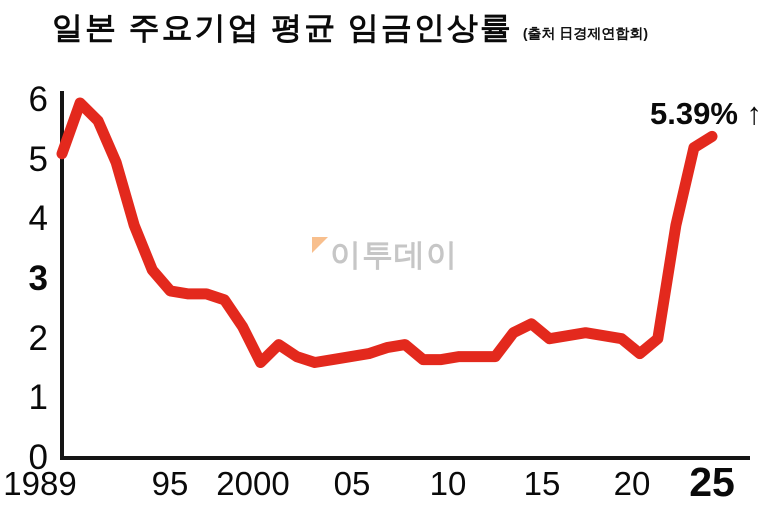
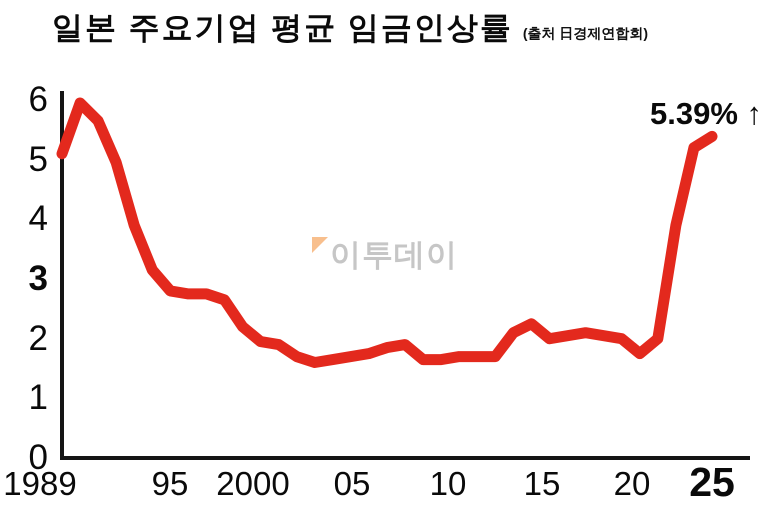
2000: 1.6 -> 1.9
